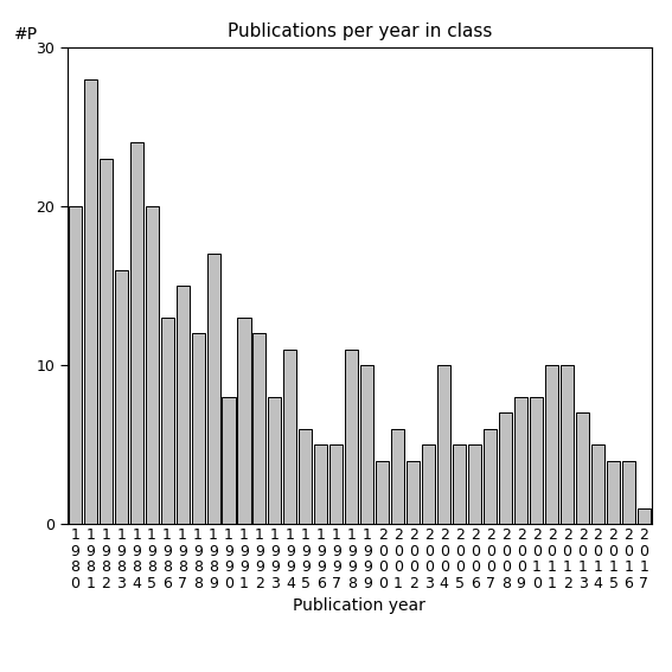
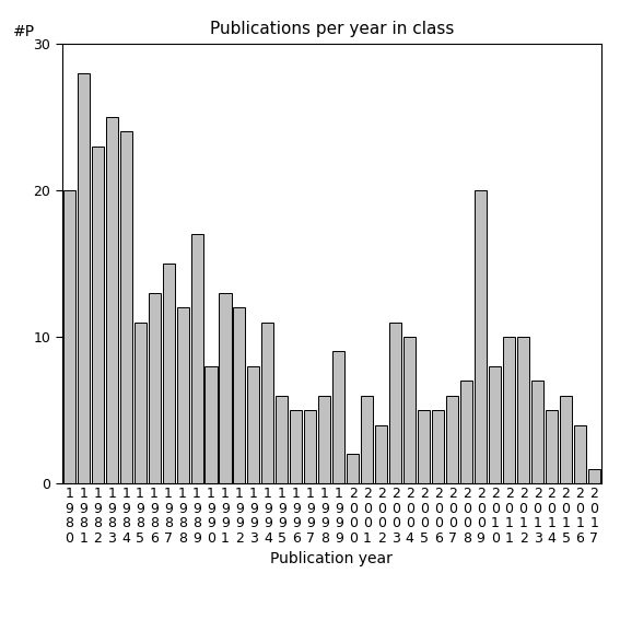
1 9 8 3: 16 -> 25
1 9 8 5: 20 -> 11
1 9 9 8: 11 -> 6
1 9 9 9: 10 -> 9
2 0 0 0: 4 -> 2
2 0 0 3: 5 -> 11
2 0 0 9: 8 -> 20
2 0 1 5: 4 -> 6
